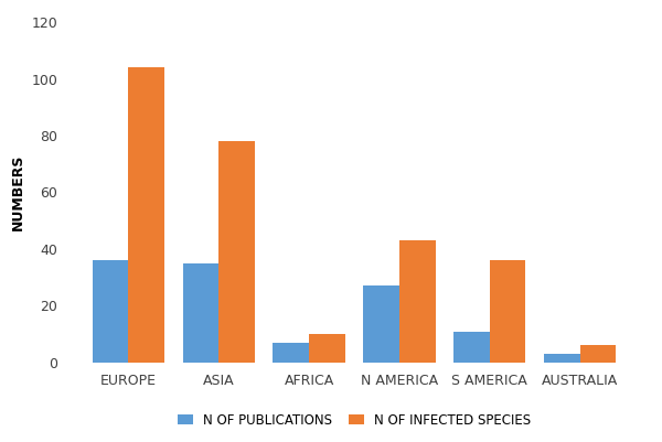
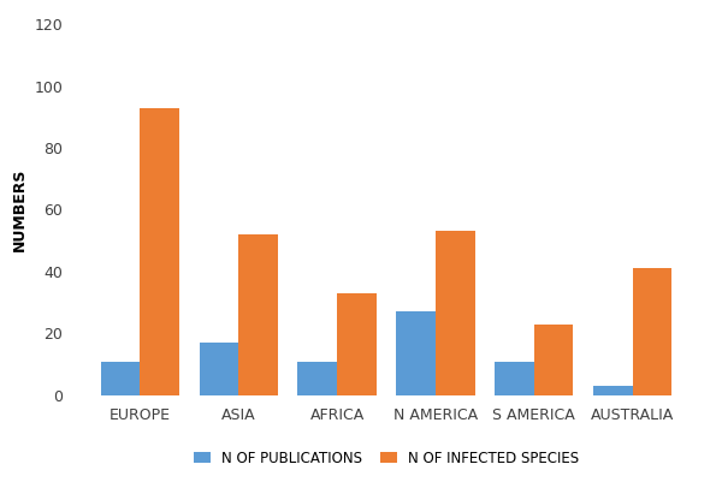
N OF PUBLICATIONS/EUROPE: 36 -> 11
N OF INFECTED SPECIES/EUROPE: 104 -> 93
N OF PUBLICATIONS/ASIA: 35 -> 17
N OF INFECTED SPECIES/ASIA: 78 -> 52
N OF PUBLICATIONS/AFRICA: 7 -> 11
N OF INFECTED SPECIES/AFRICA: 10 -> 33
N OF INFECTED SPECIES/N AMERICA: 43 -> 53
N OF INFECTED SPECIES/S AMERICA: 36 -> 23
N OF INFECTED SPECIES/AUSTRALIA: 6 -> 41
